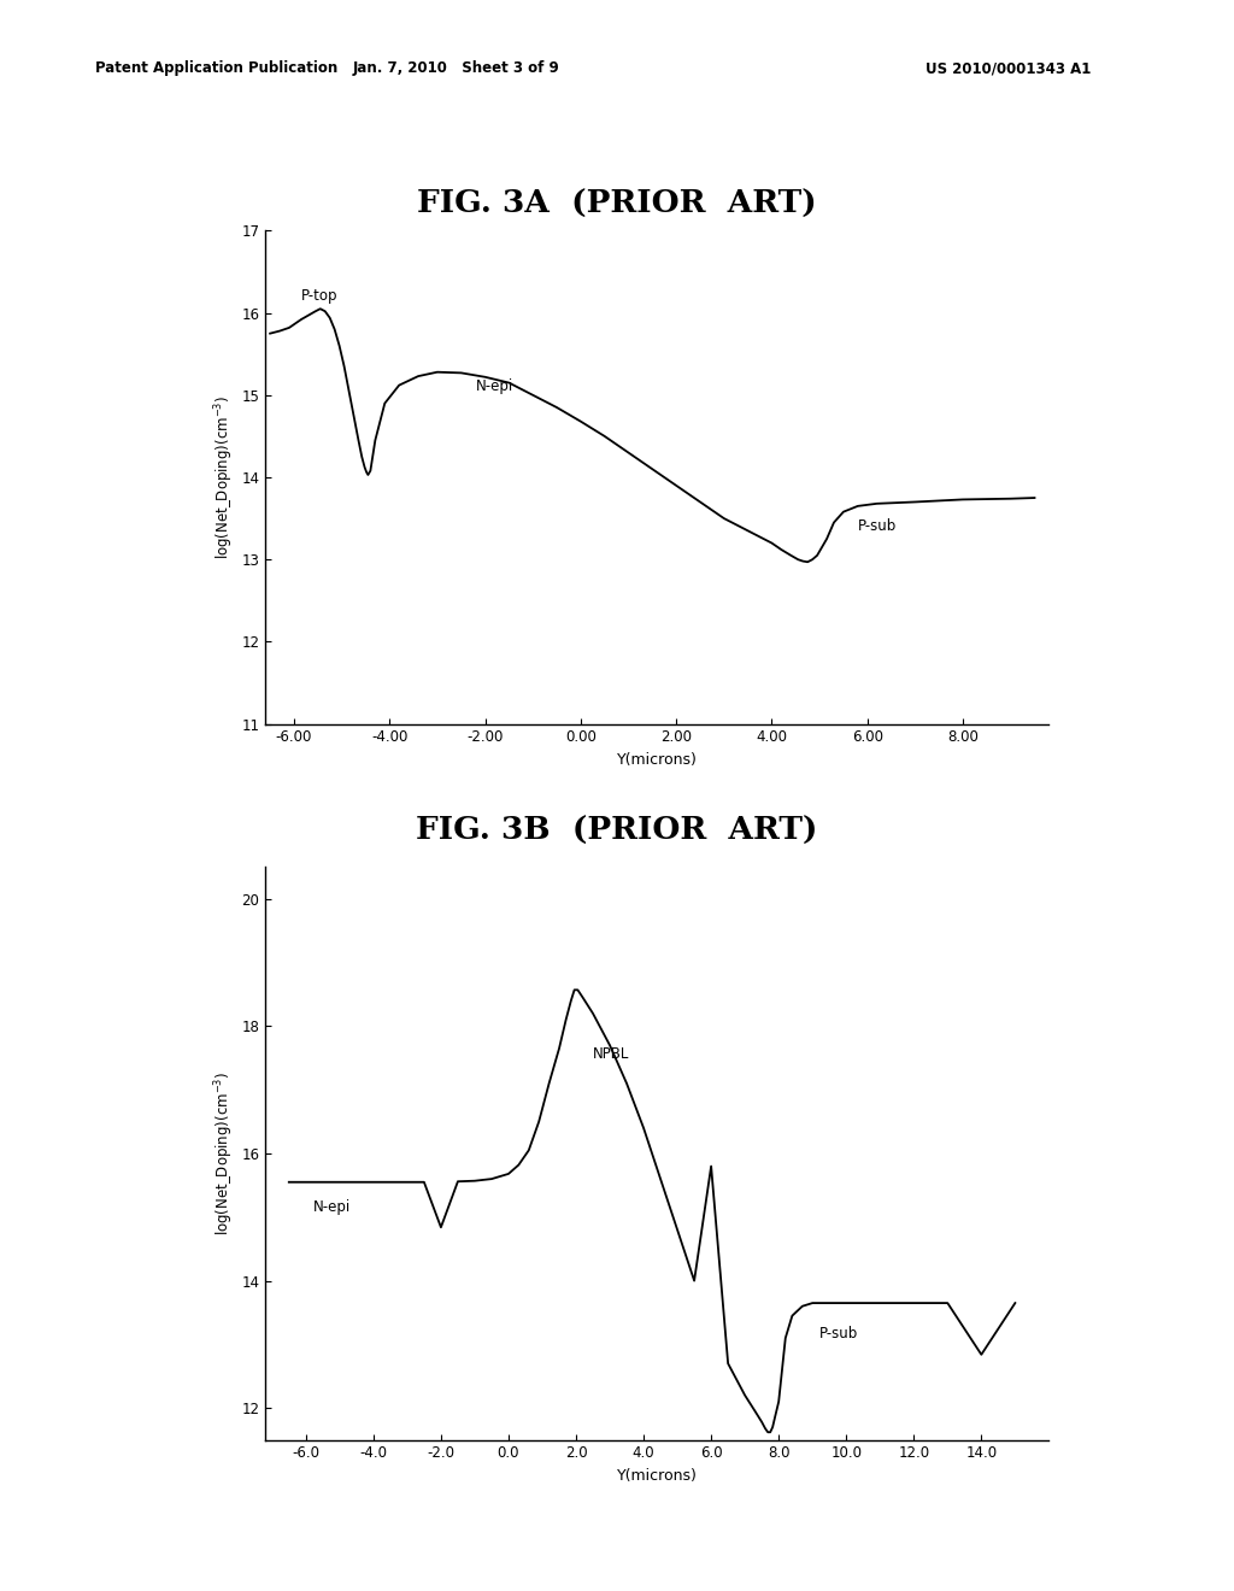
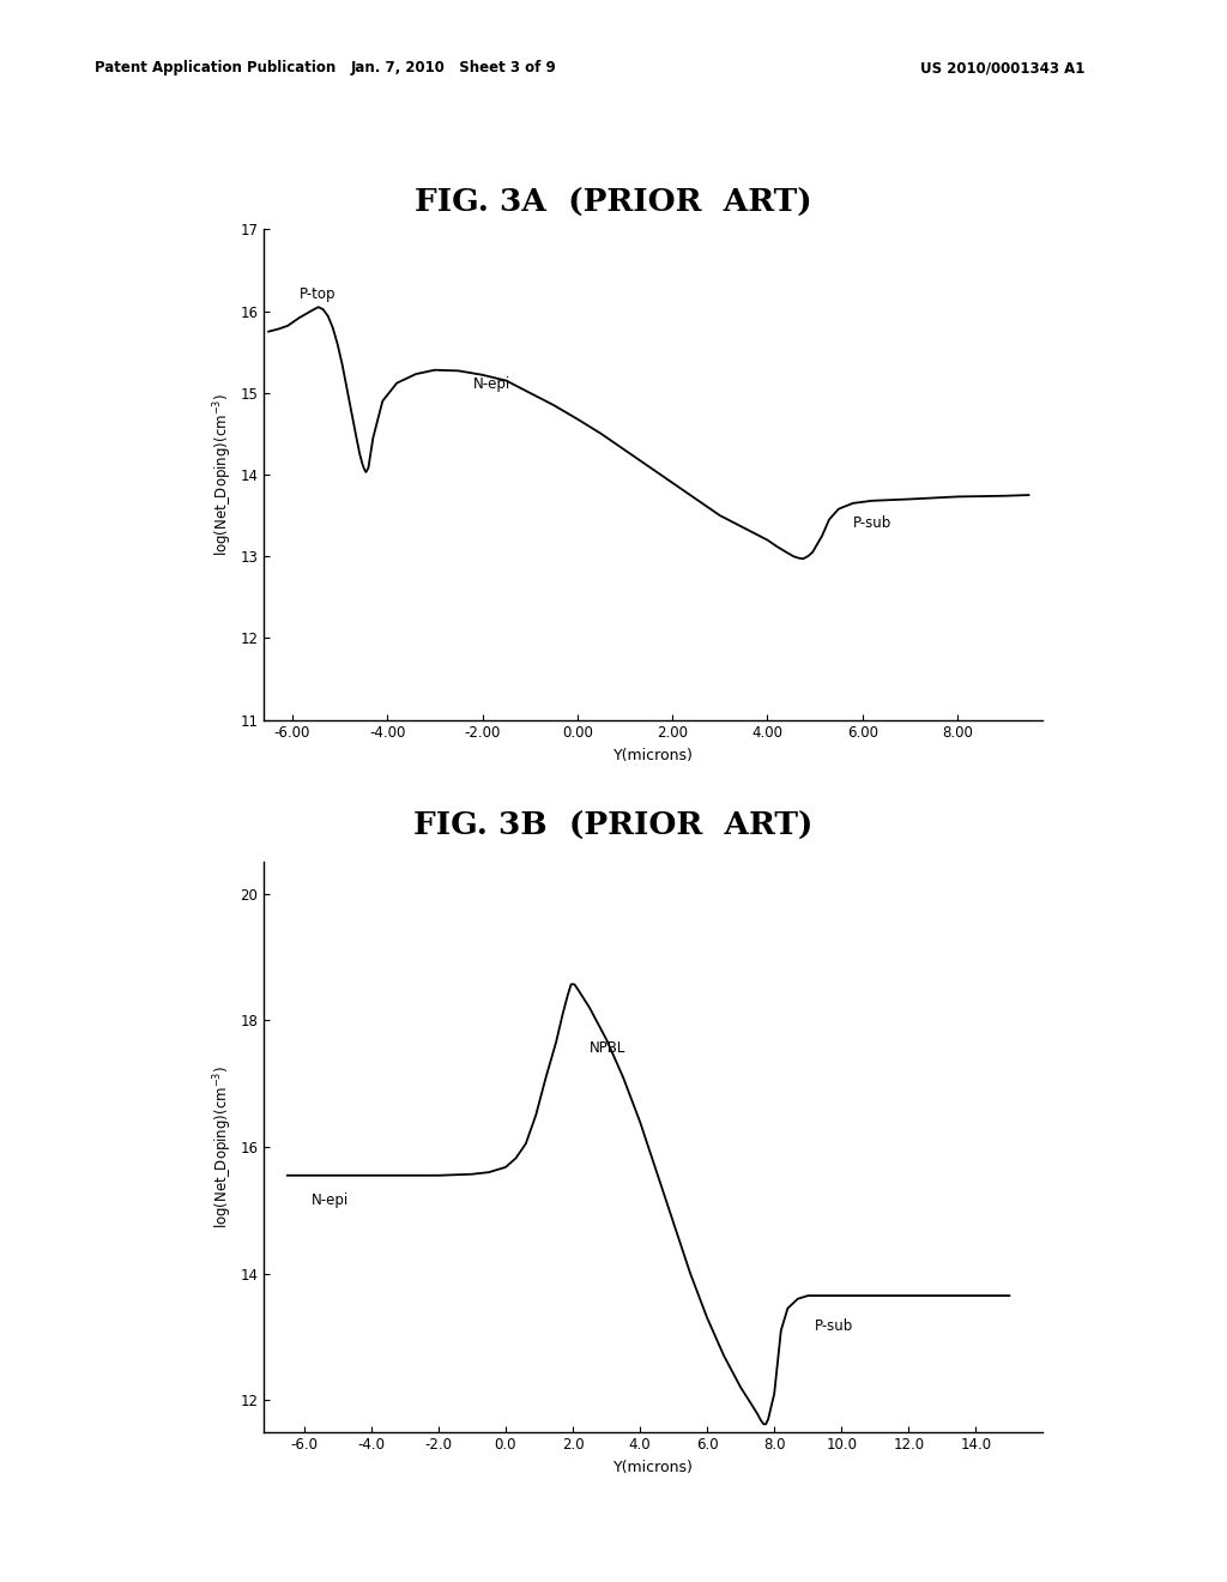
-2.0: 14.84 -> 15.55
6.0: 15.80 -> 13.30
14.0: 12.84 -> 13.65
